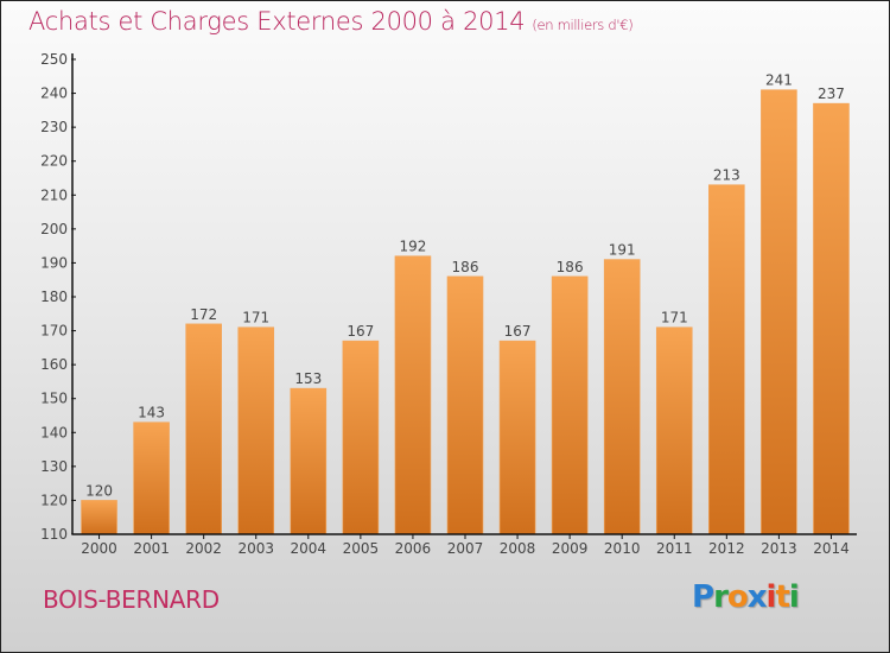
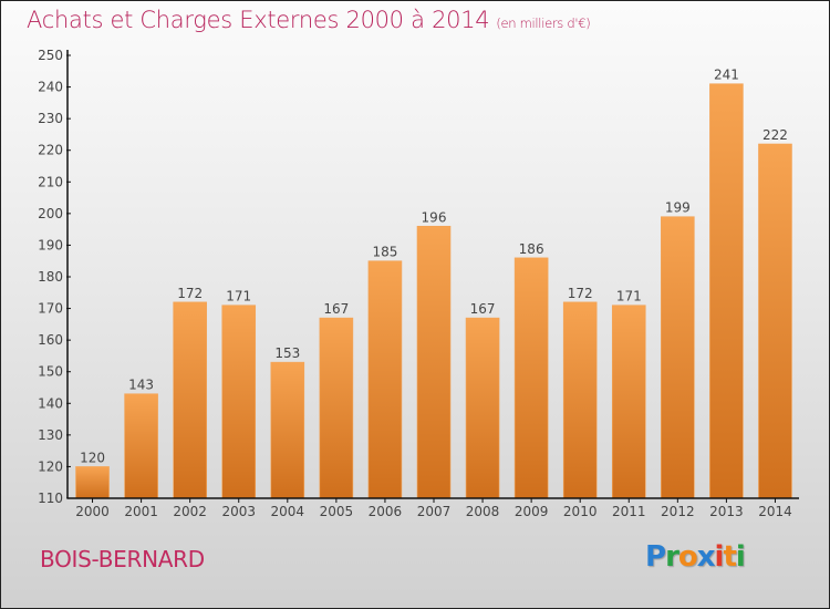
2006: 192 -> 185
2007: 186 -> 196
2010: 191 -> 172
2012: 213 -> 199
2014: 237 -> 222
